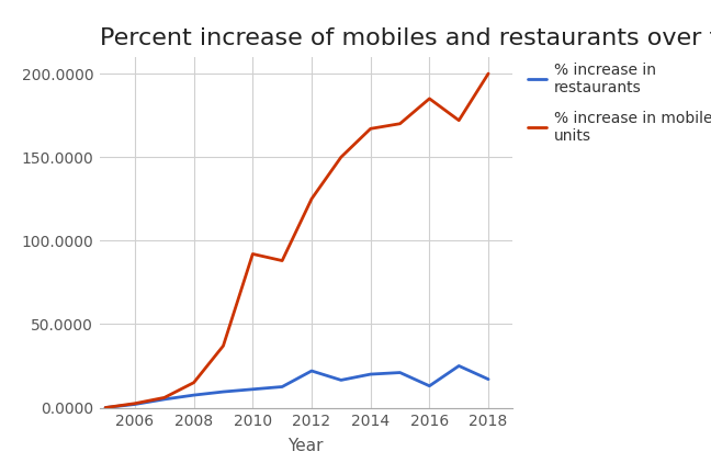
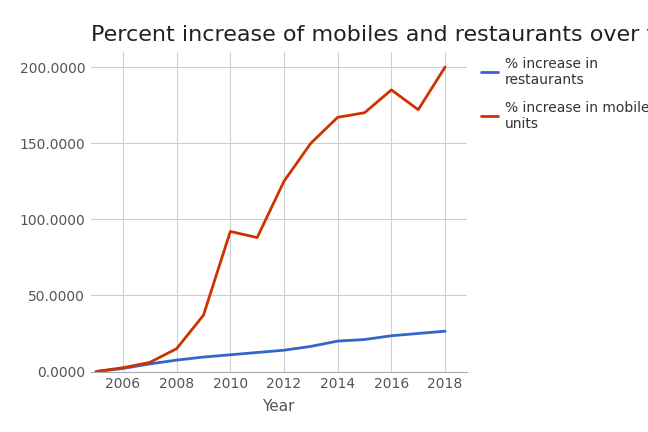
% increase in restaurants/2012: 22 -> 14
% increase in restaurants/2016: 13 -> 24
% increase in restaurants/2018: 17 -> 26
